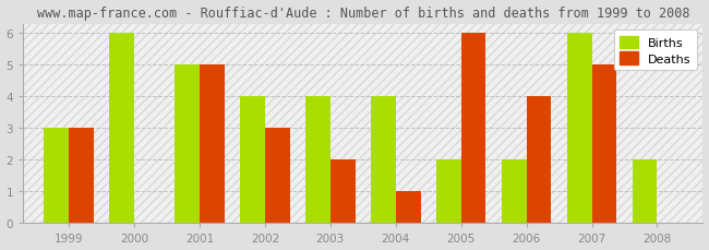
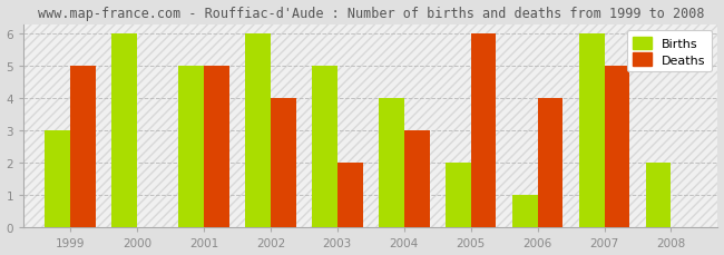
Deaths/1999: 3 -> 5
Births/2002: 4 -> 6
Deaths/2002: 3 -> 4
Births/2003: 4 -> 5
Deaths/2004: 1 -> 3
Births/2006: 2 -> 1
